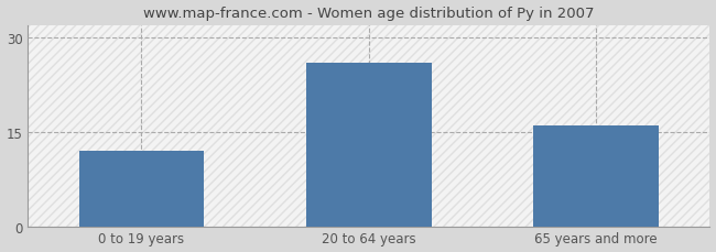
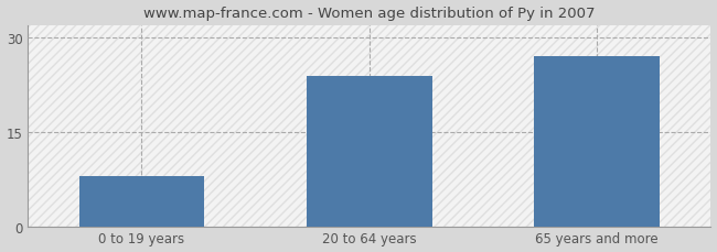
0 to 19 years: 12 -> 8
20 to 64 years: 26 -> 24
65 years and more: 16 -> 27
